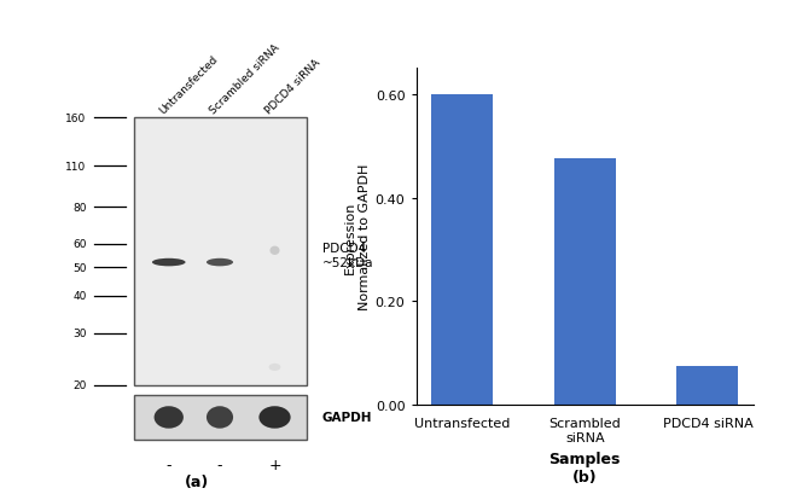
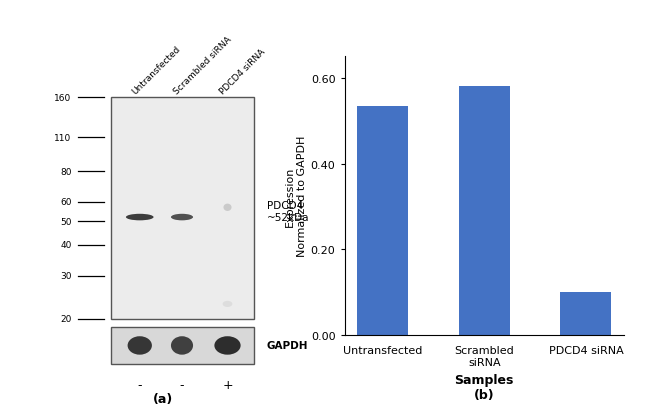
Untransfected: 0.600 -> 0.535
Scrambled siRNA: 0.475 -> 0.580
PDCD4 siRNA: 0.075 -> 0.100
